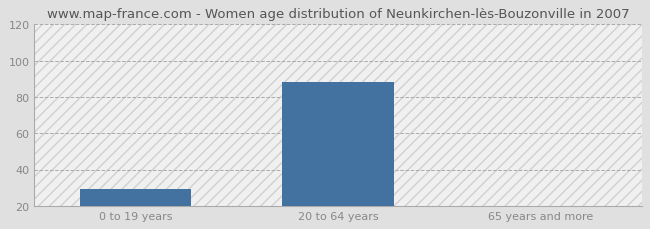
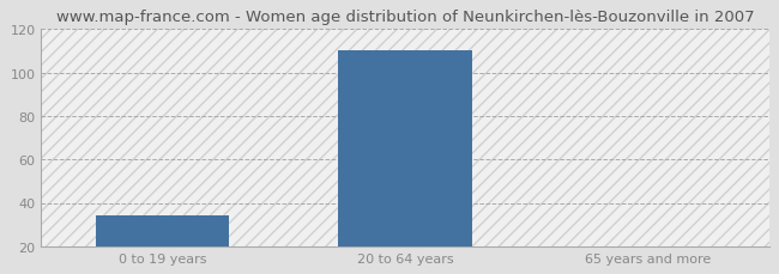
0 to 19 years: 29 -> 34
20 to 64 years: 88 -> 110
